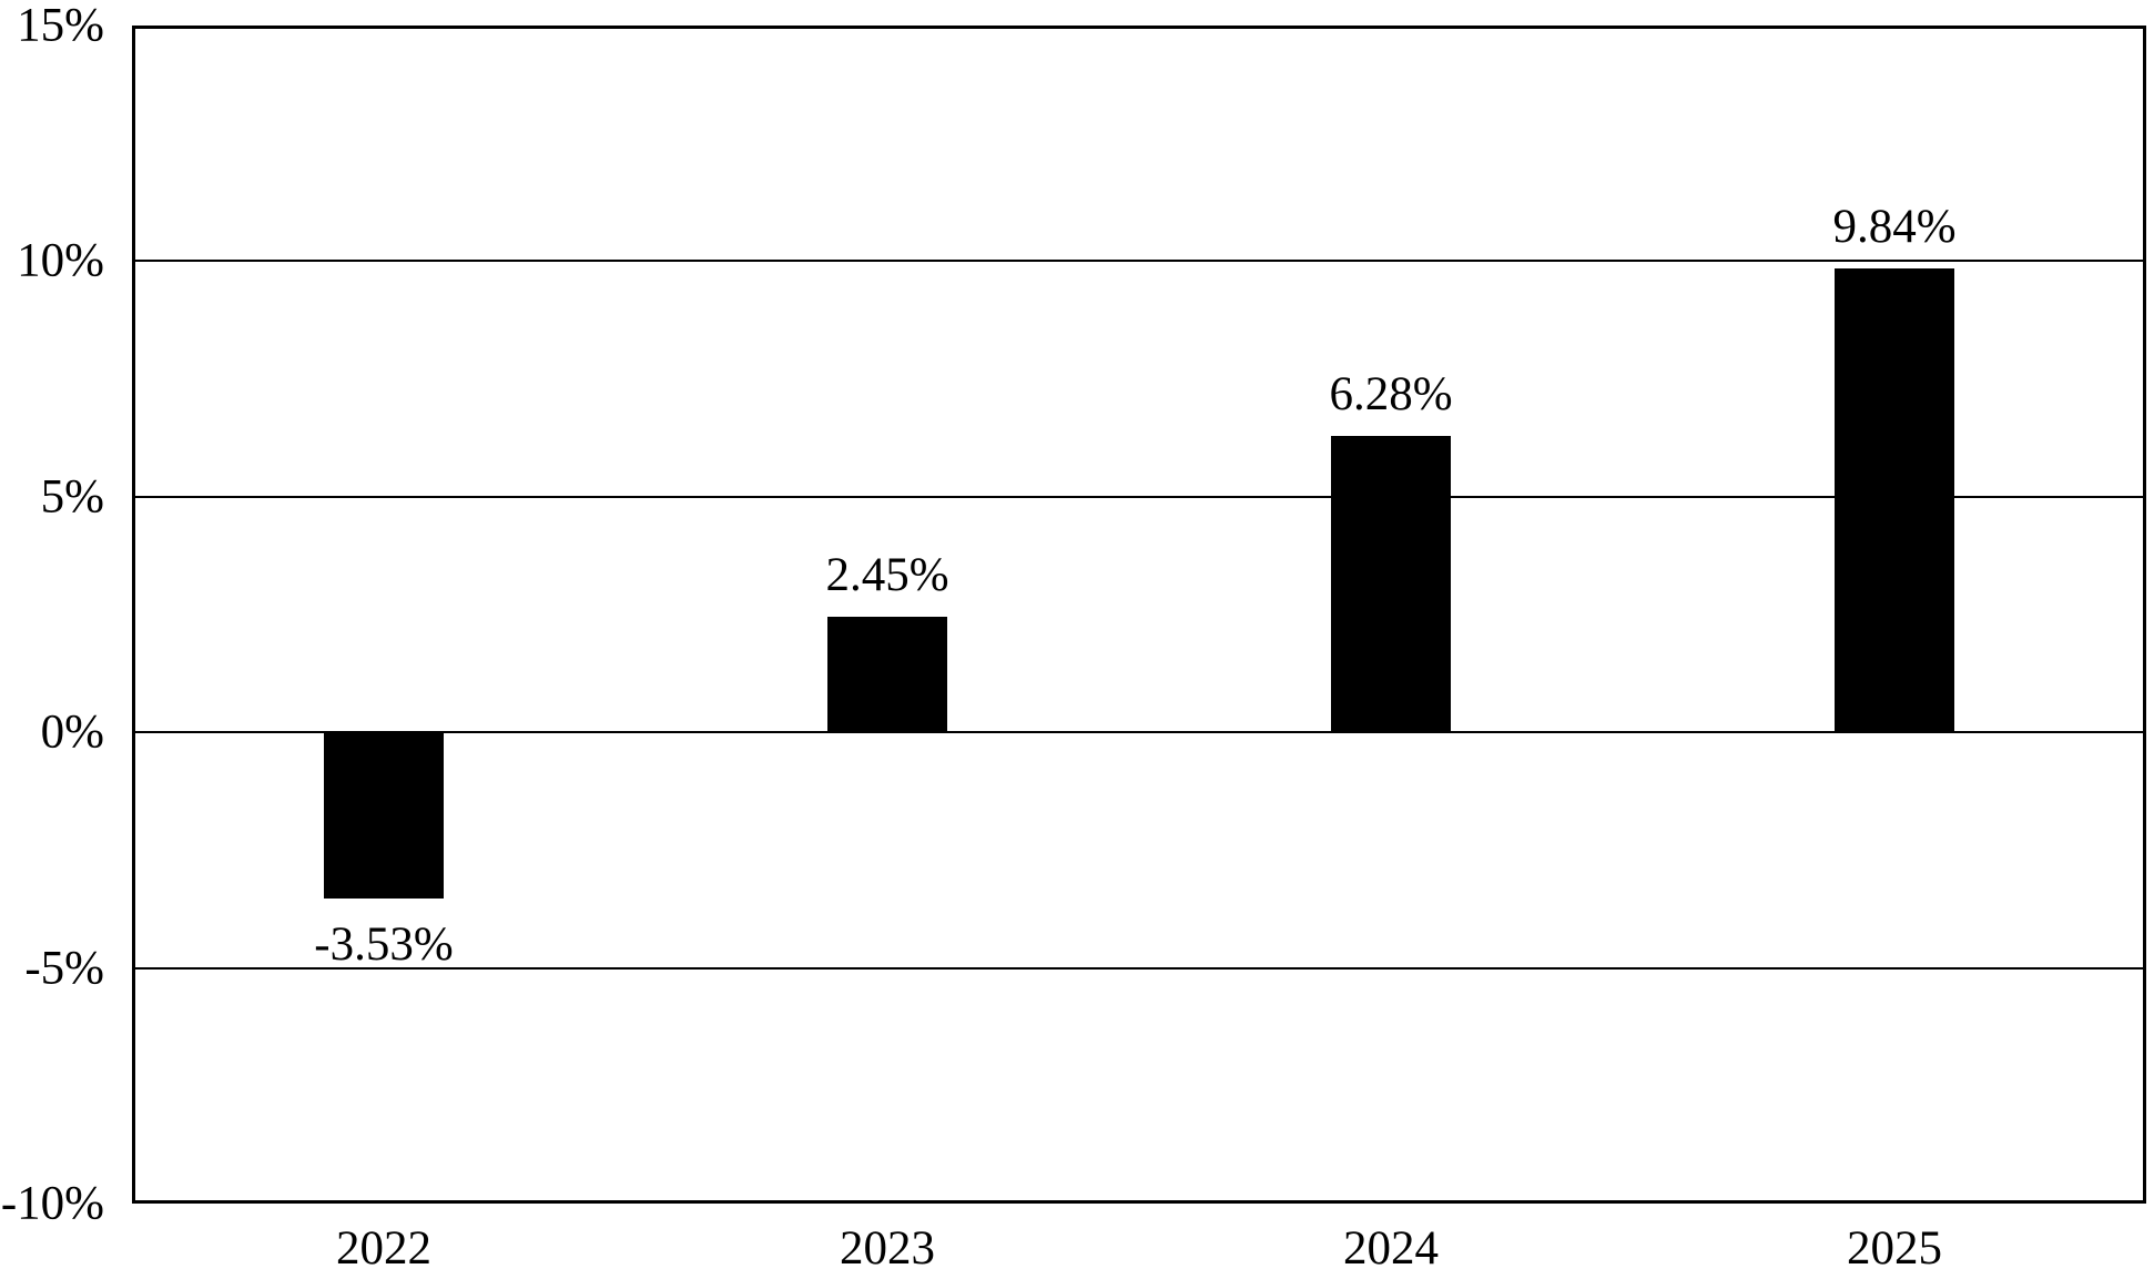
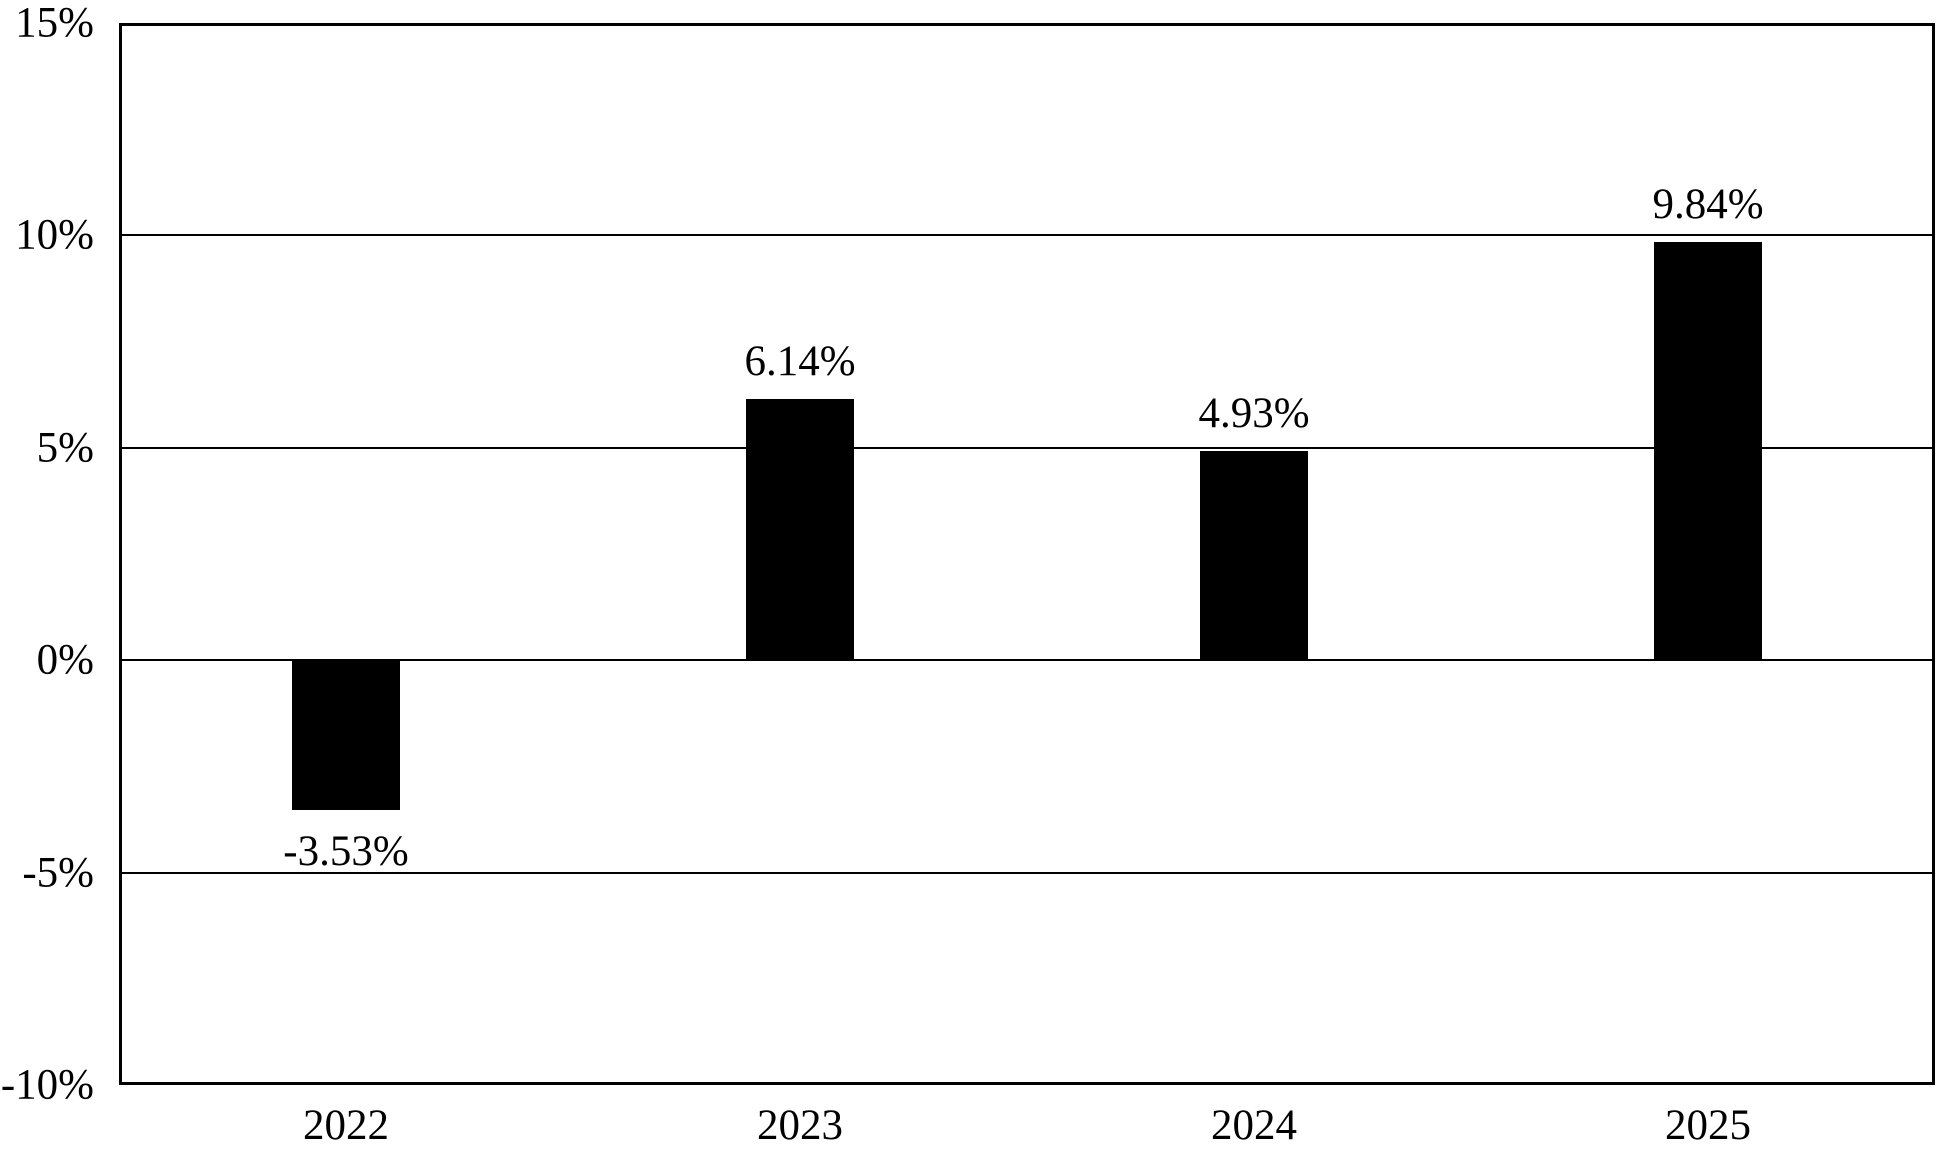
2023: 2.45% -> 6.14%
2024: 6.28% -> 4.93%
